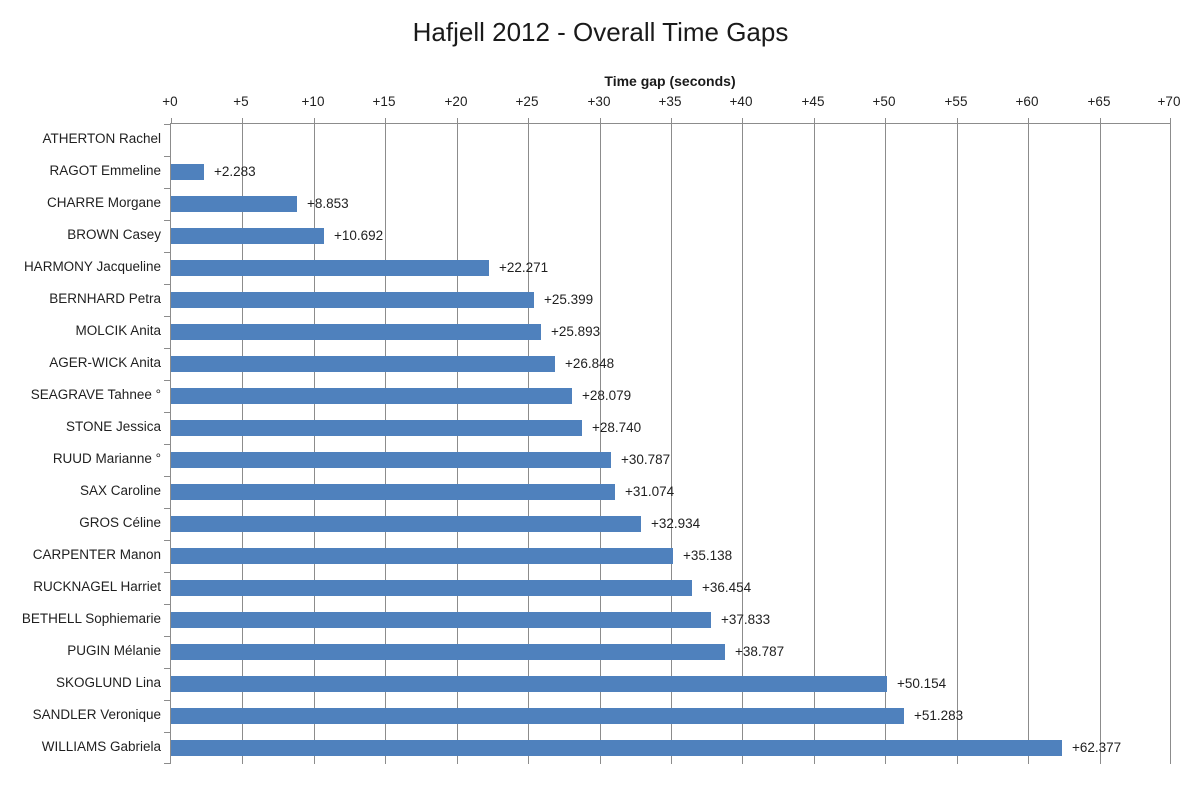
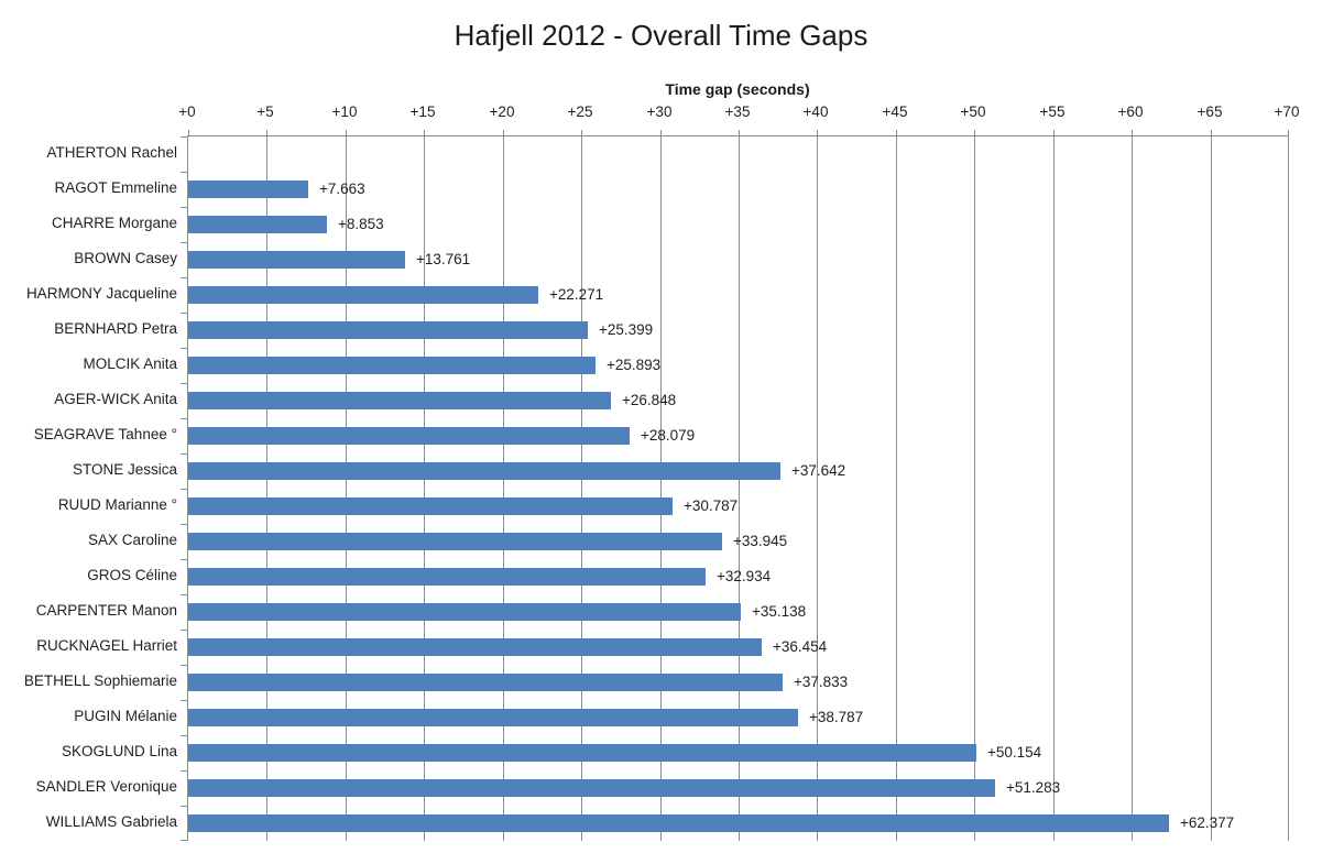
RAGOT Emmeline: +2.283 -> +7.663
BROWN Casey: +10.692 -> +13.761
STONE Jessica: +28.740 -> +37.642
SAX Caroline: +31.074 -> +33.945
